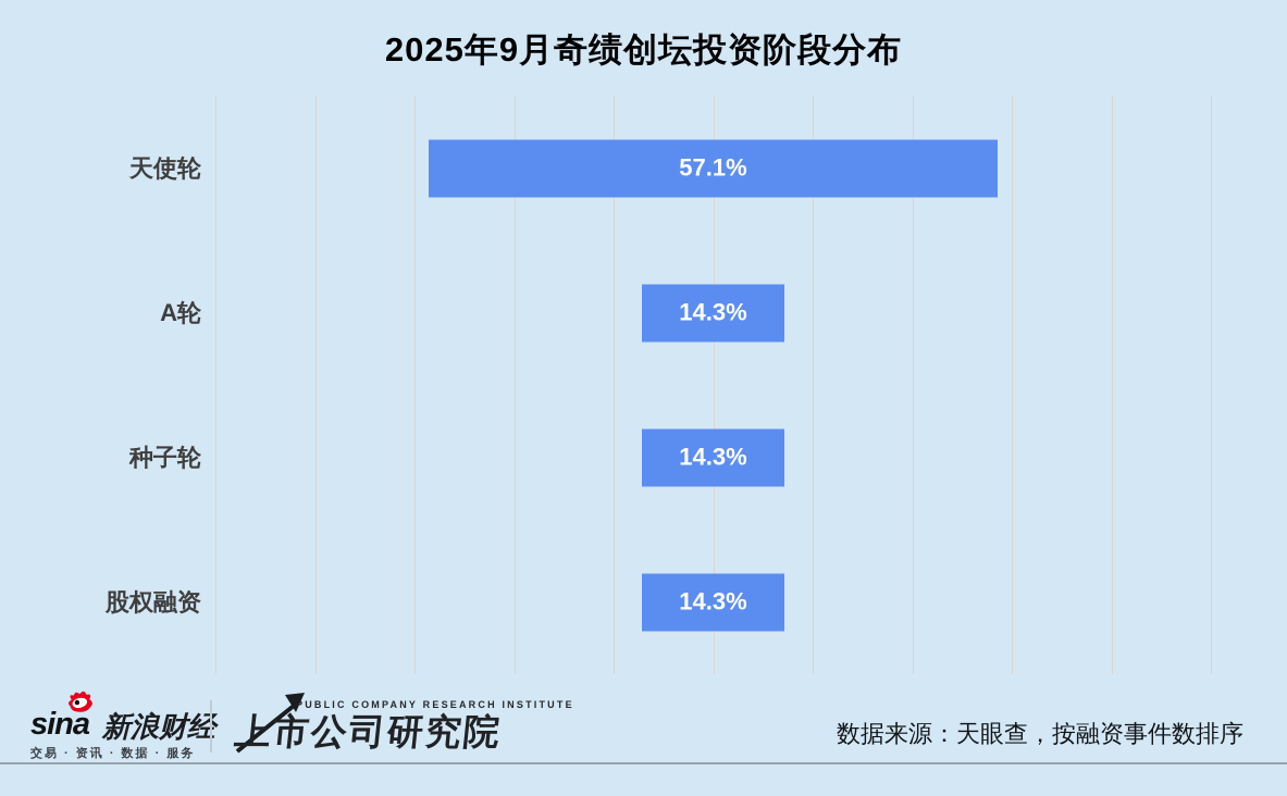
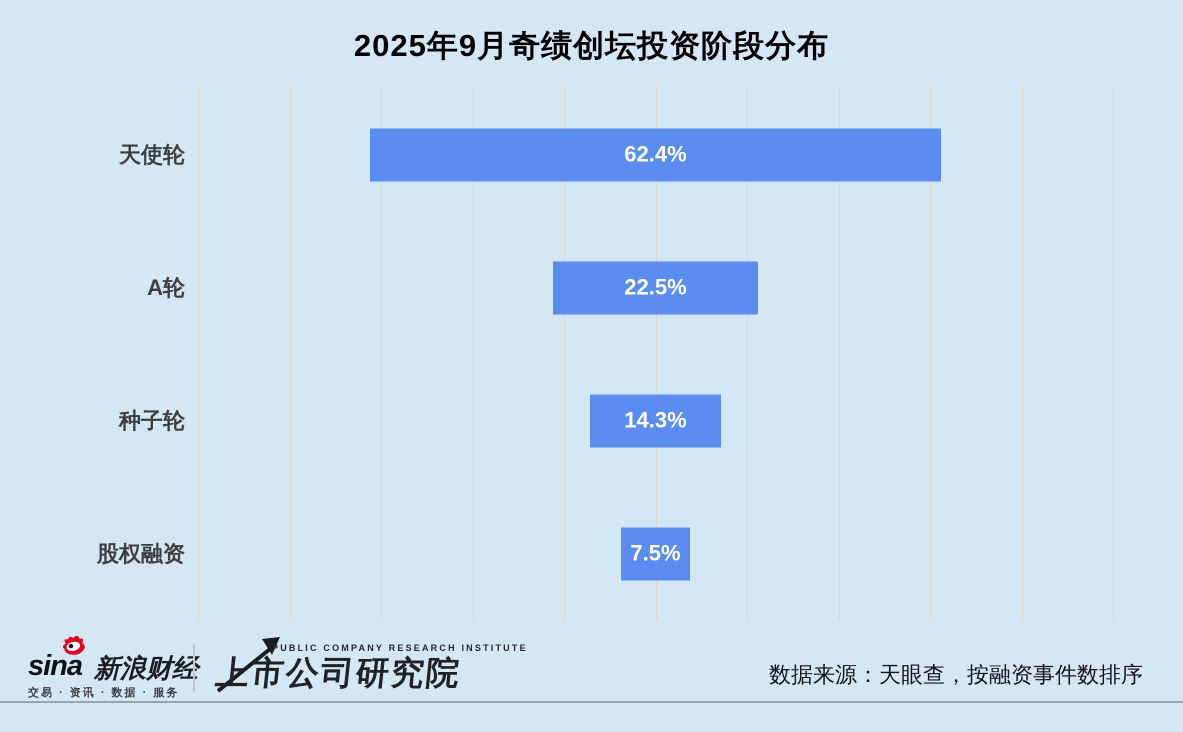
天使轮: 57.1% -> 62.4%
A轮: 14.3% -> 22.5%
股权融资: 14.3% -> 7.5%
